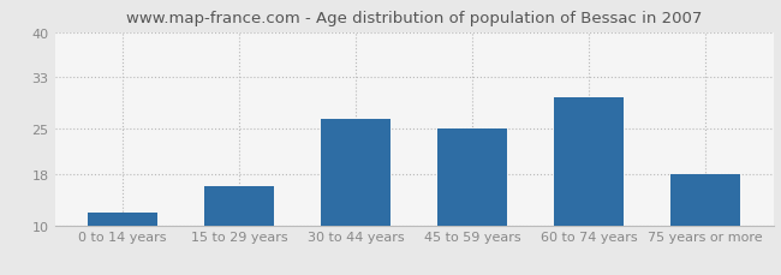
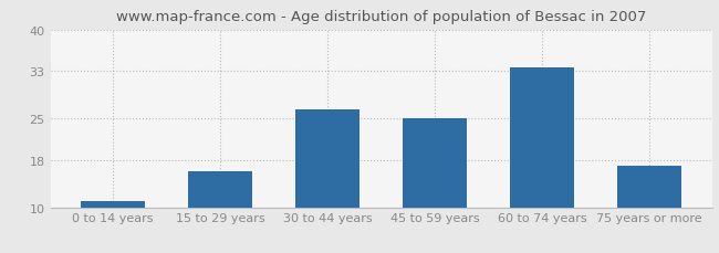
0 to 14 years: 12.0 -> 11.0
60 to 74 years: 29.8 -> 33.5
75 years or more: 18.0 -> 17.0
